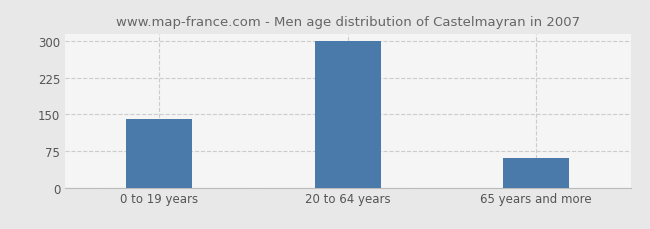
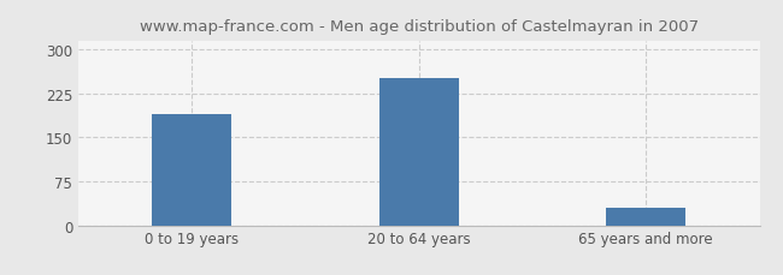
0 to 19 years: 140 -> 190
20 to 64 years: 300 -> 250
65 years and more: 60 -> 30
